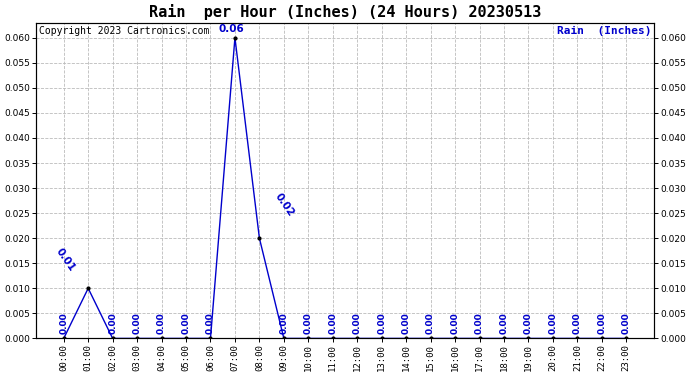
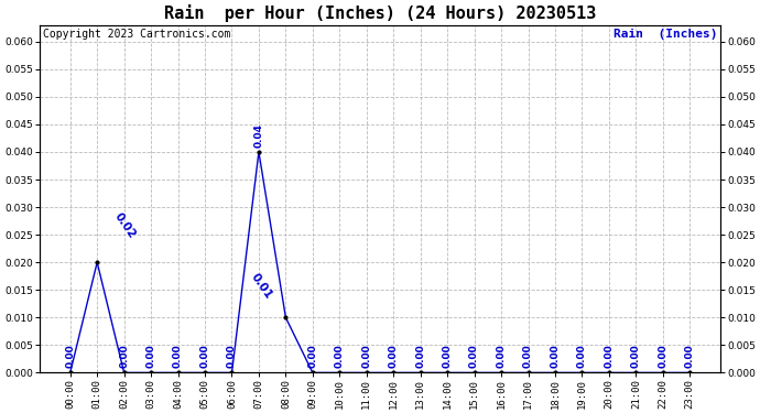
01:00: 0.01 -> 0.02
07:00: 0.06 -> 0.04
08:00: 0.02 -> 0.01
